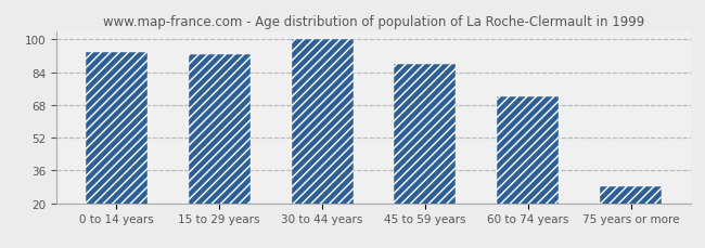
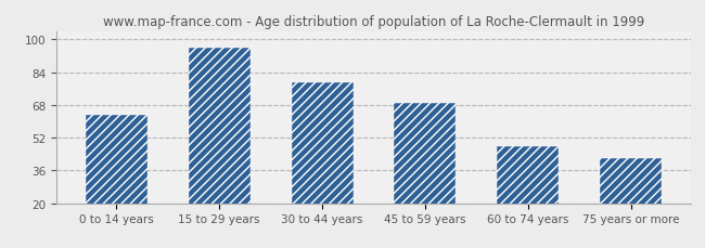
0 to 14 years: 94 -> 63
15 to 29 years: 93 -> 96
30 to 44 years: 100 -> 79
45 to 59 years: 88 -> 69
60 to 74 years: 72 -> 48
75 years or more: 28 -> 42
